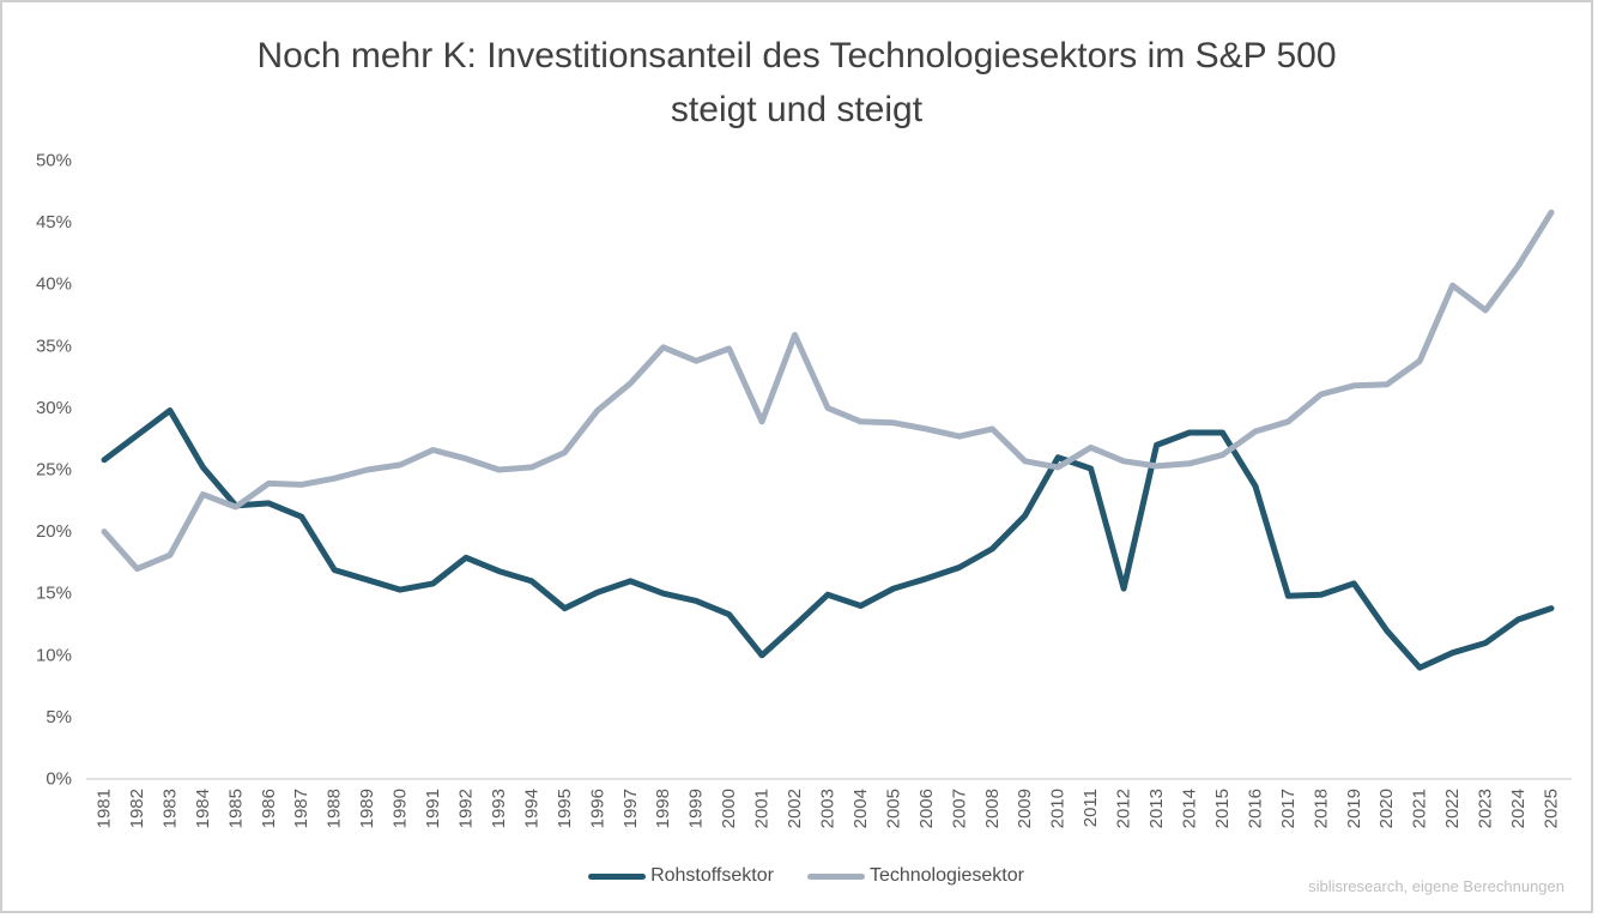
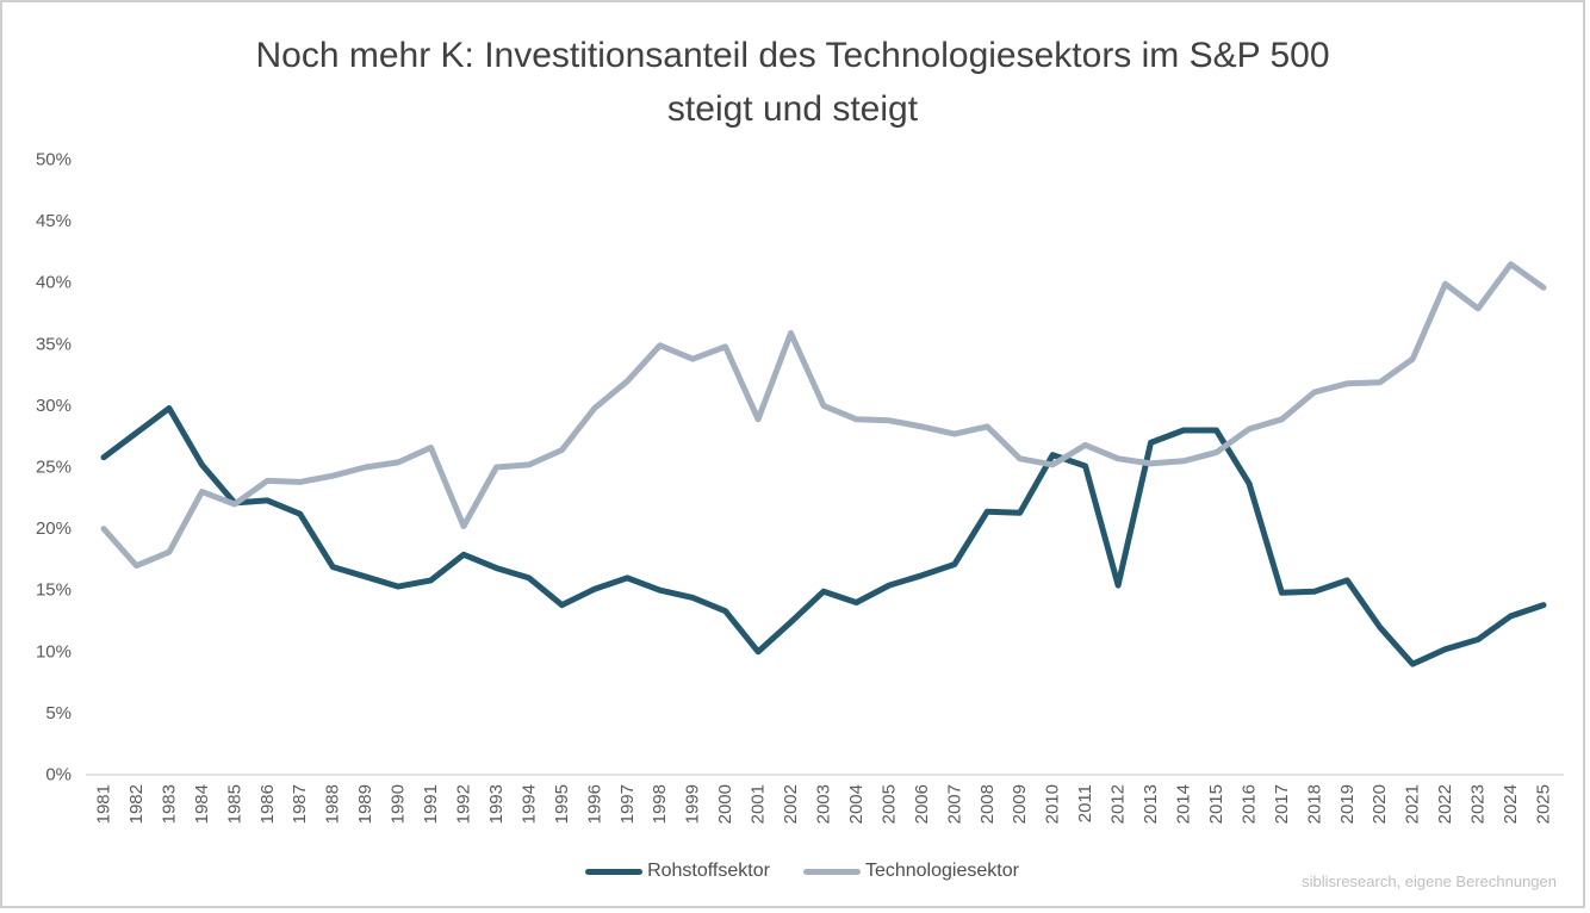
Technologiesektor/1992: 25.9% -> 20.2%
Rohstoffsektor/2008: 18.6% -> 21.4%
Technologiesektor/2025: 45.8% -> 39.6%
